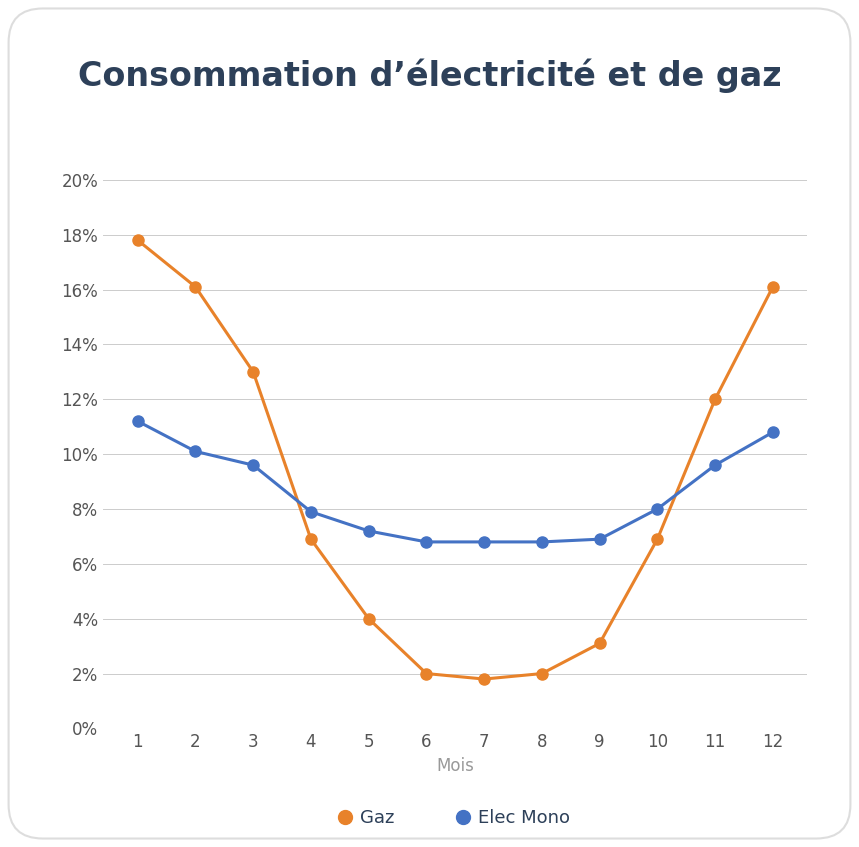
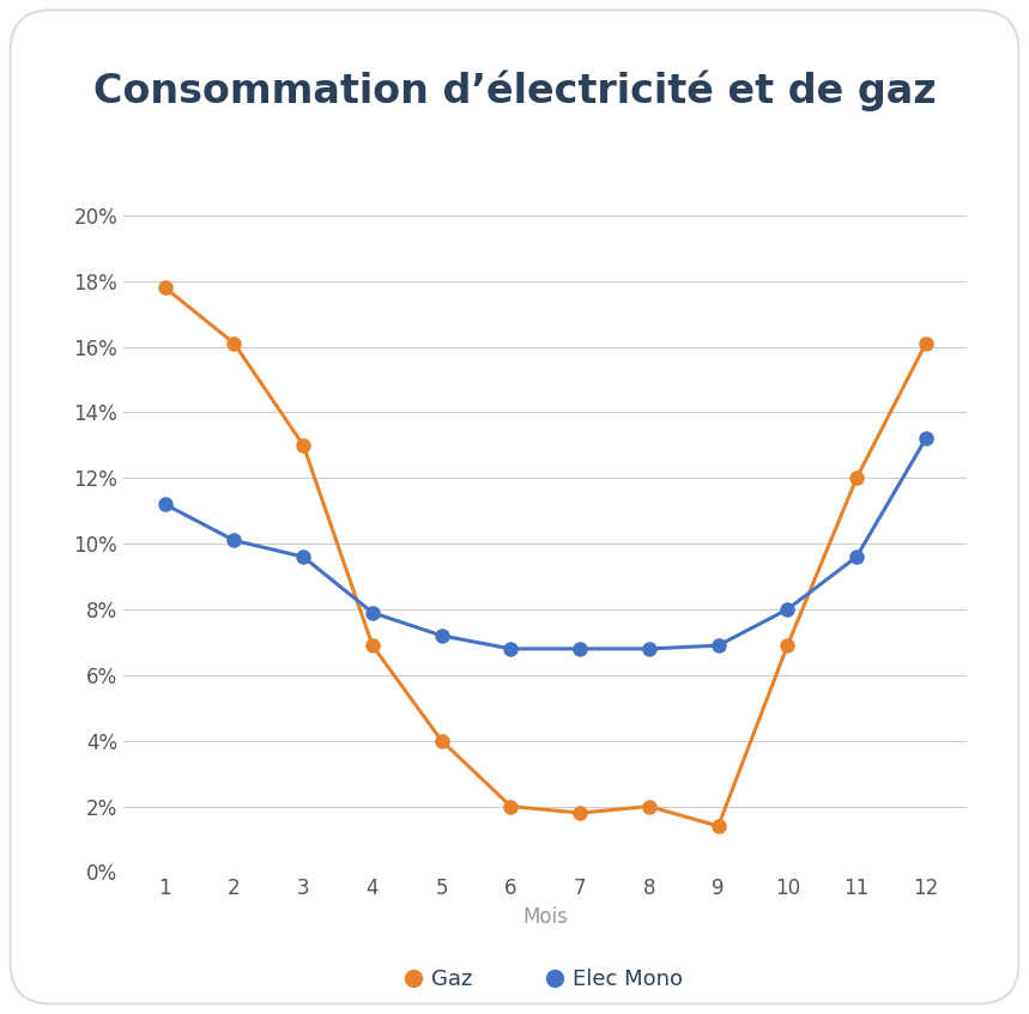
Gaz/9: 3.1% -> 1.4%
Elec Mono/12: 10.8% -> 13.2%
